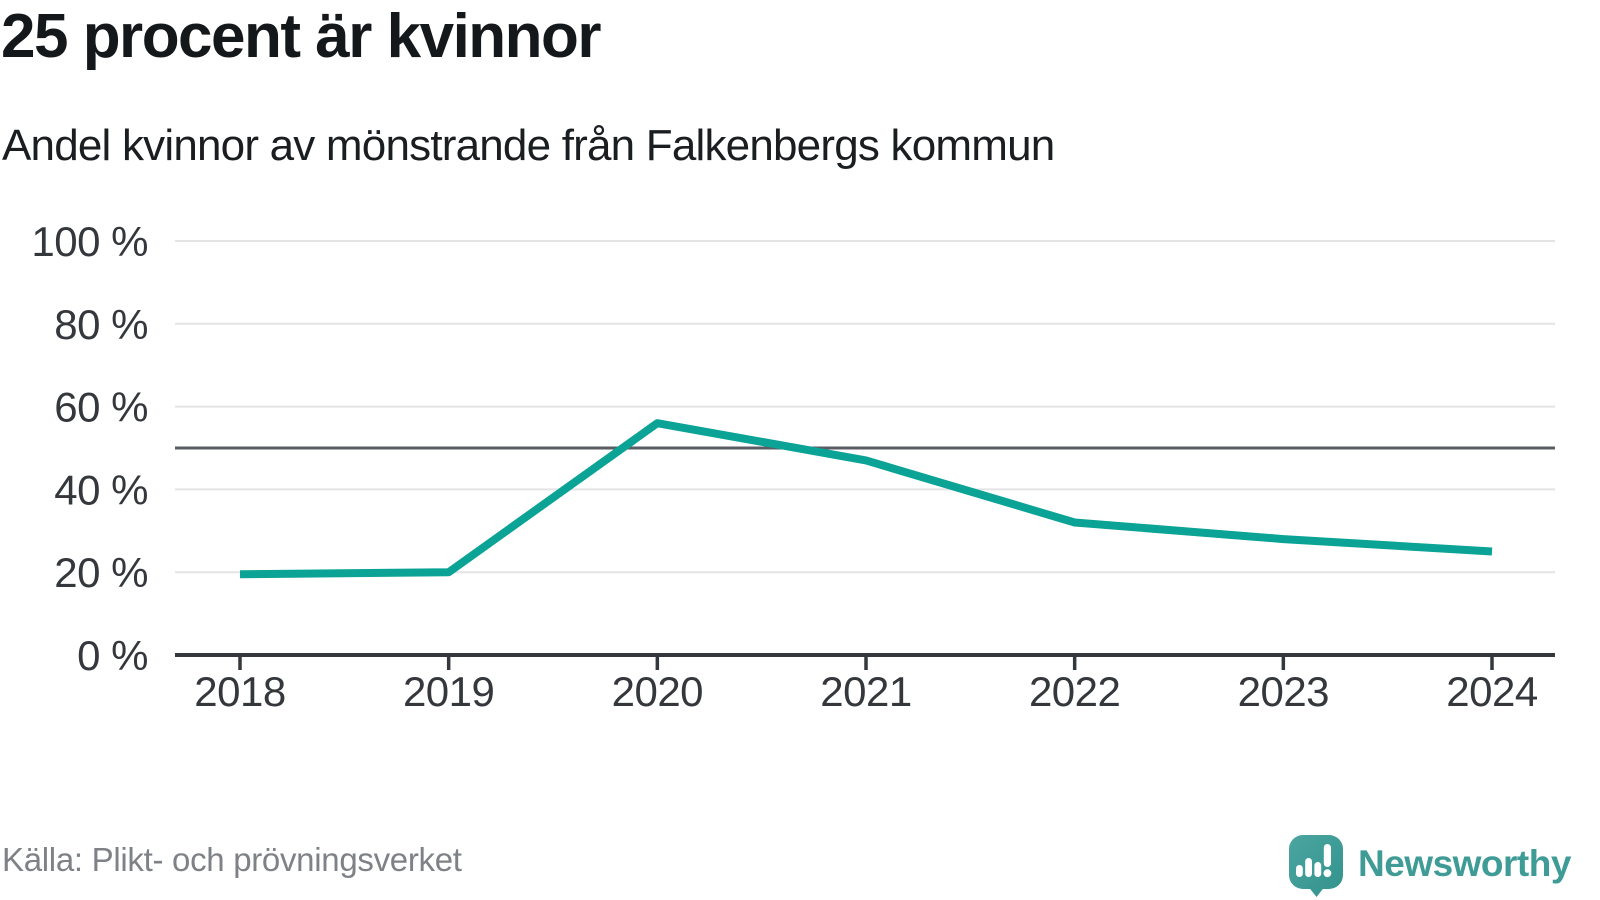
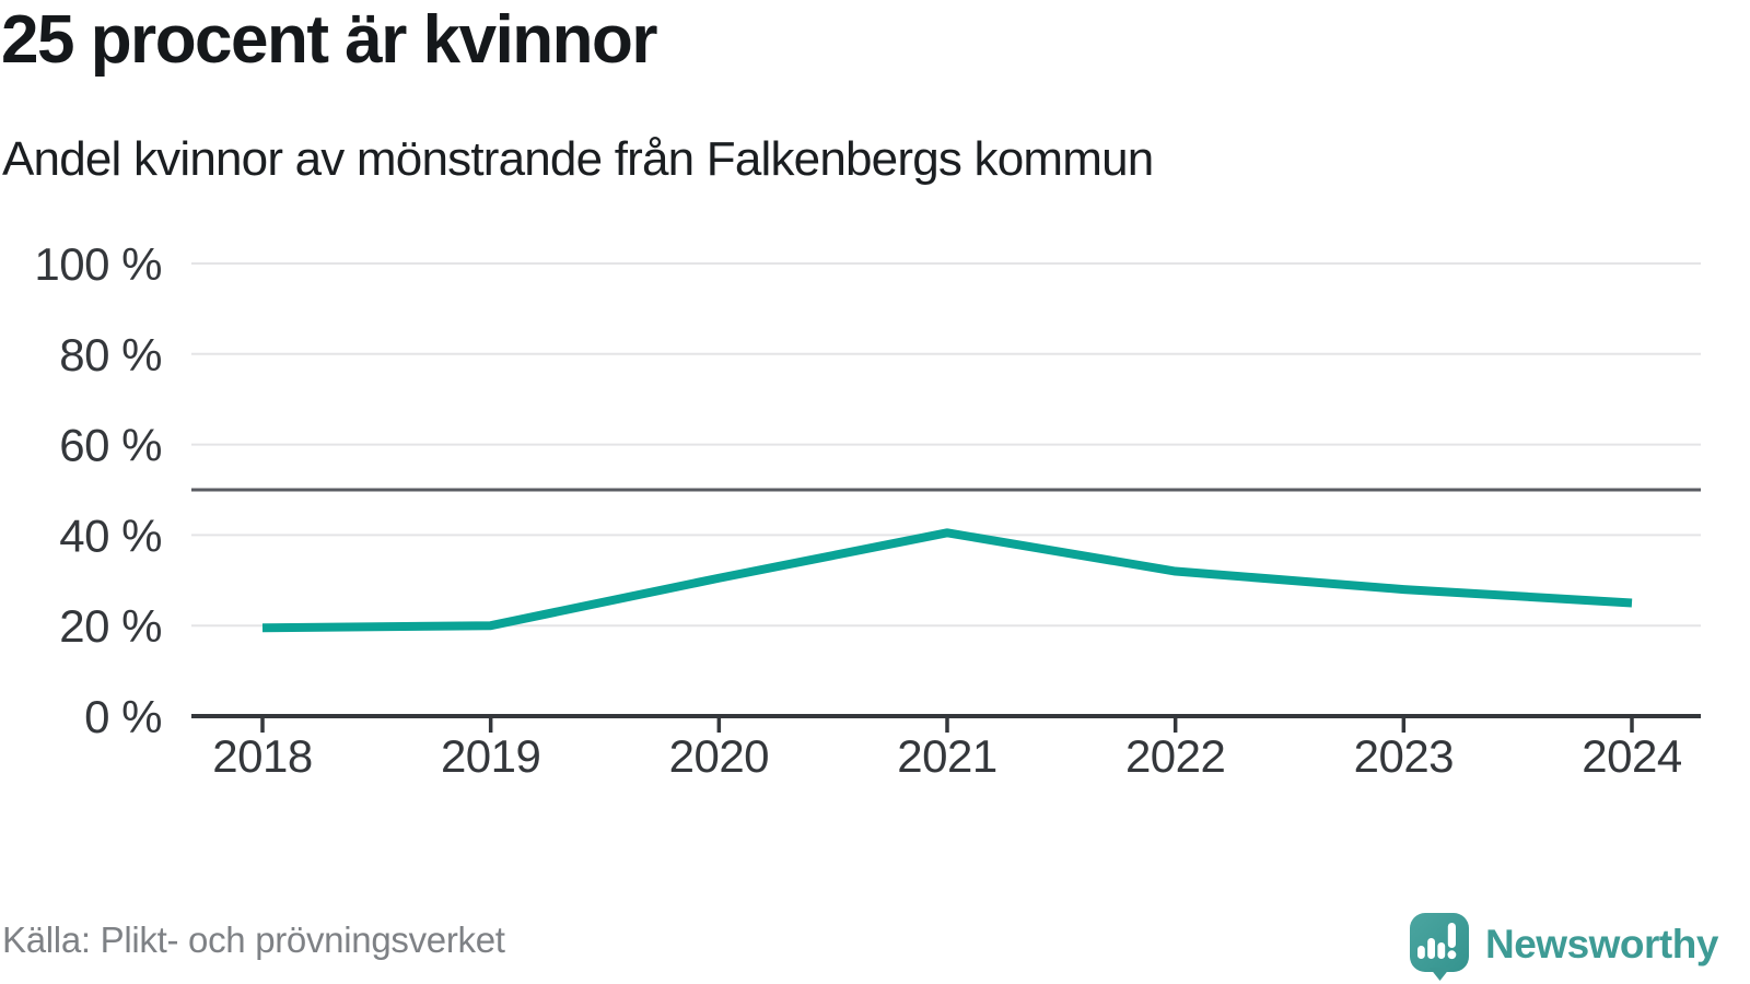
2020: 56% -> 30%
2021: 47% -> 40%
